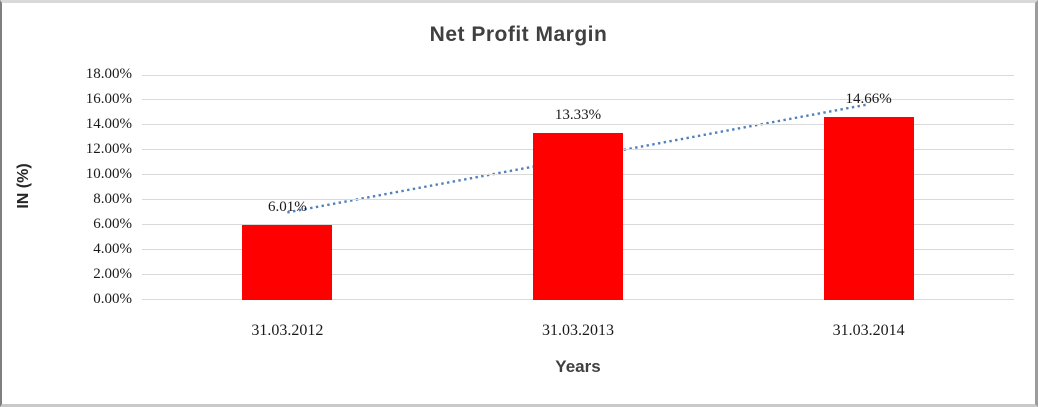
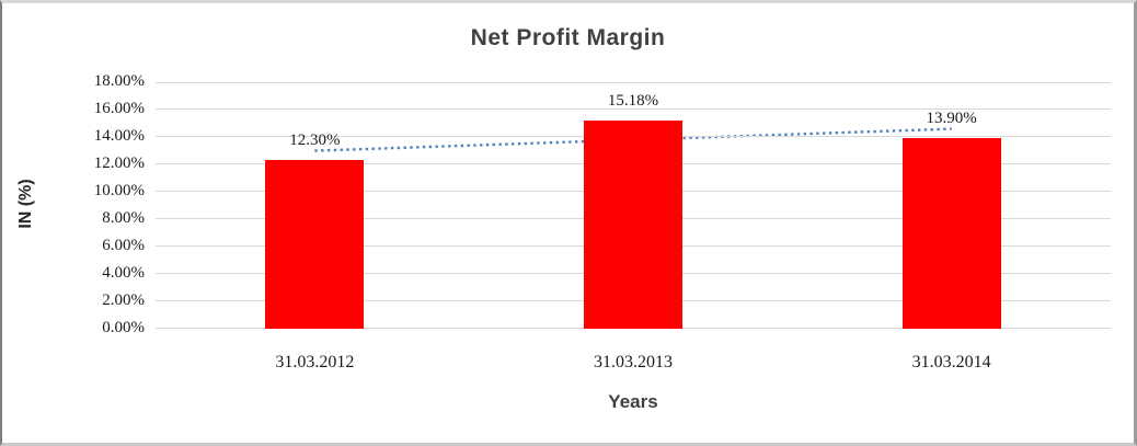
31.03.2012: 6.01% -> 12.30%
31.03.2013: 13.33% -> 15.18%
31.03.2014: 14.66% -> 13.90%
